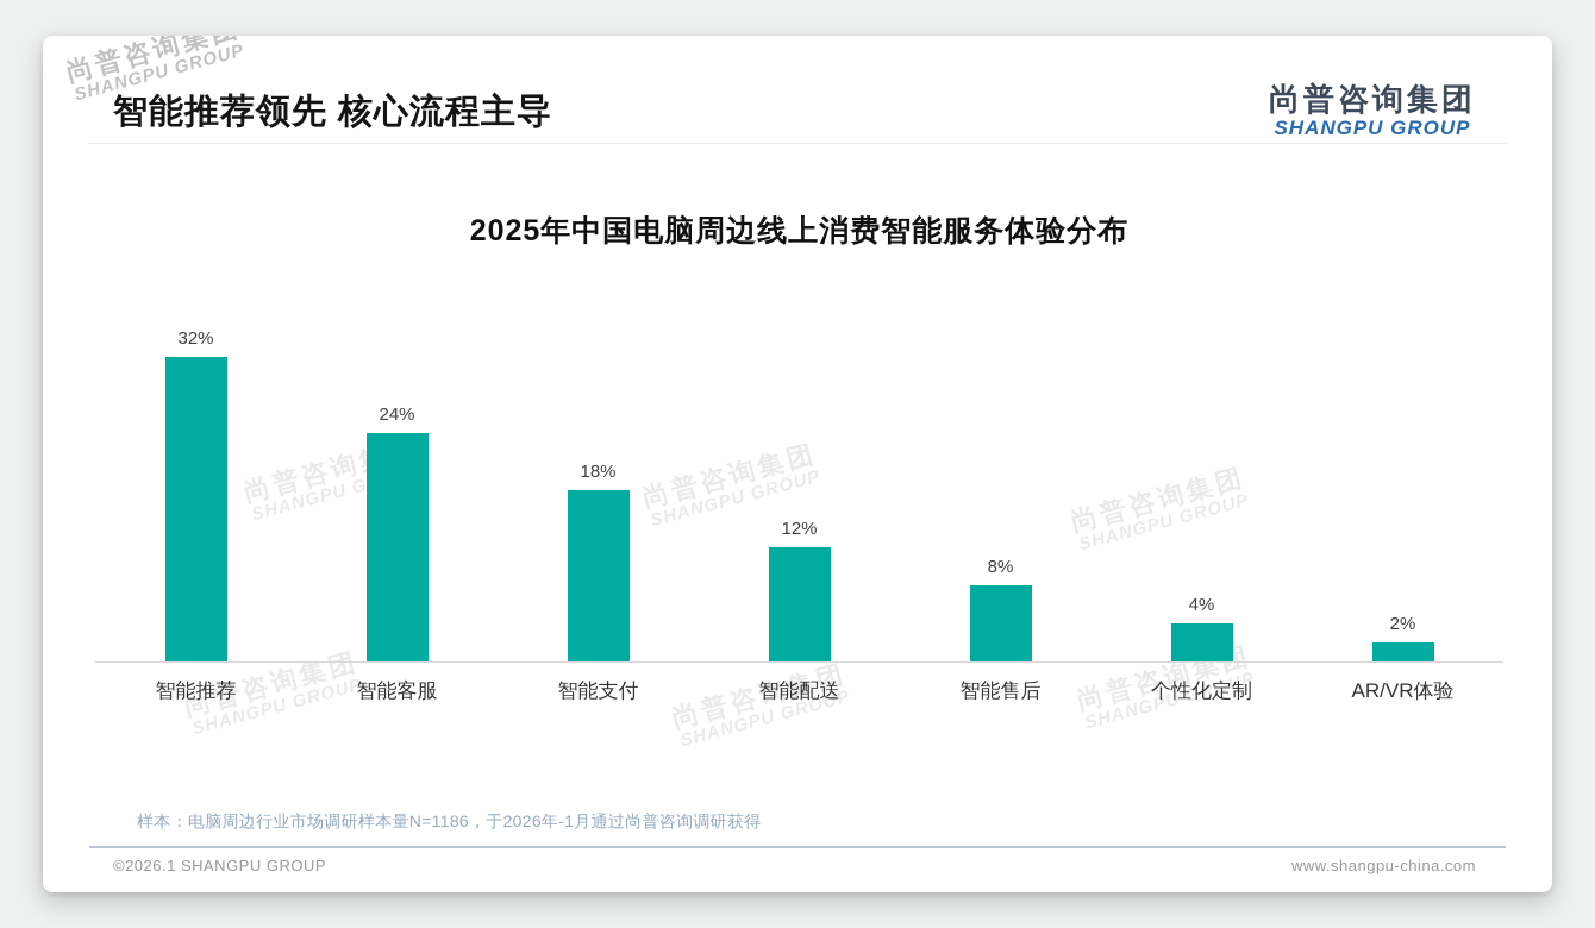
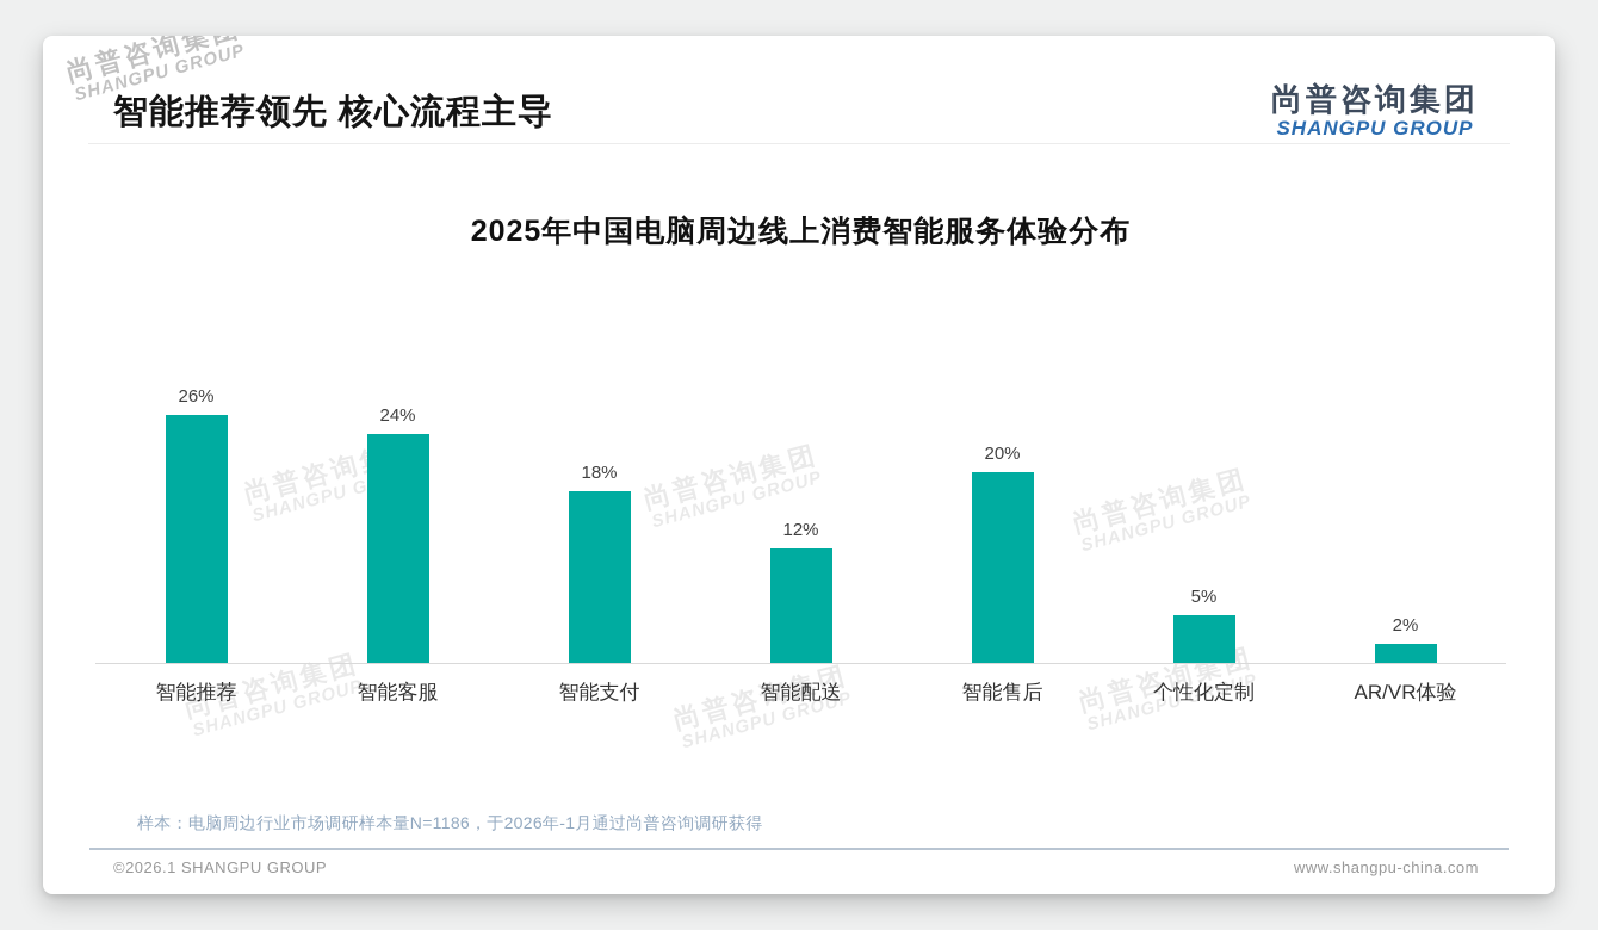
智能推荐: 32% -> 26%
智能售后: 8% -> 20%
个性化定制: 4% -> 5%
